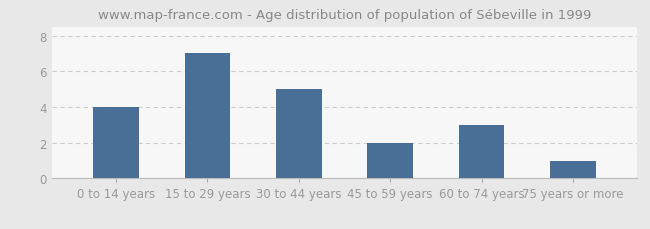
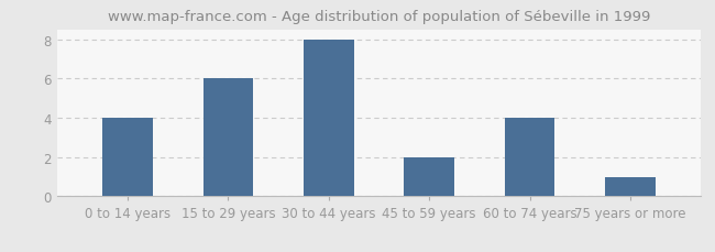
15 to 29 years: 7 -> 6
30 to 44 years: 5 -> 8
60 to 74 years: 3 -> 4
